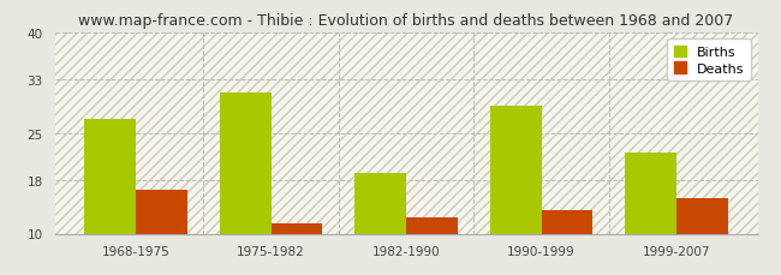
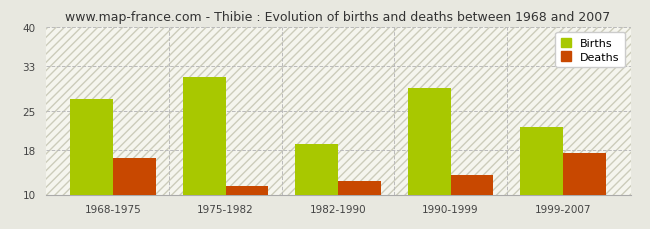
Deaths/1999-2007: 15.2 -> 17.5
